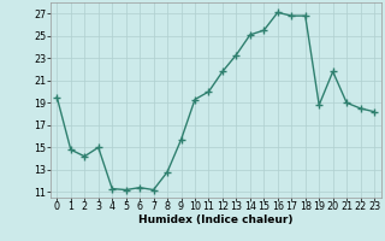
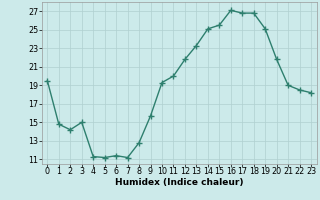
19: 18.8 -> 25.1
